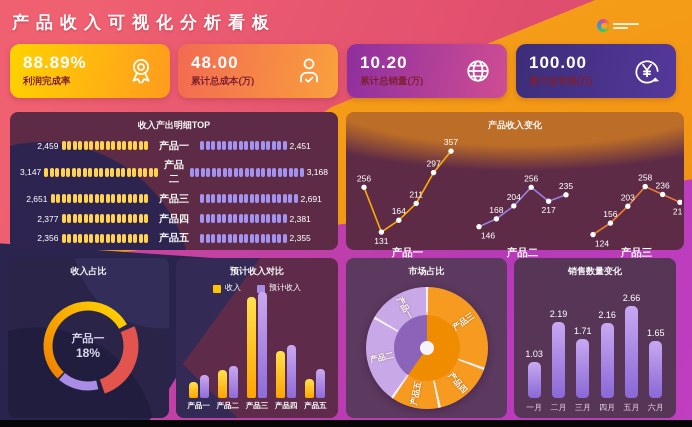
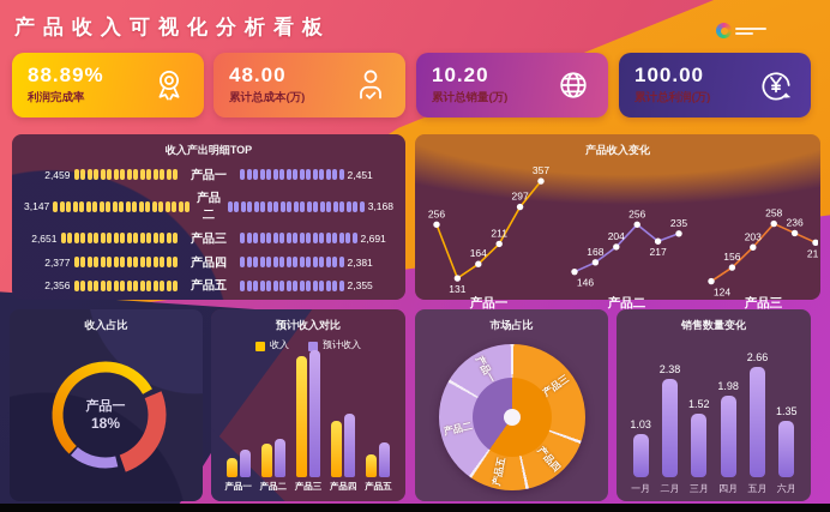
销售数量变化/二月: 2.19 -> 2.38
销售数量变化/三月: 1.71 -> 1.52
销售数量变化/四月: 2.16 -> 1.98
销售数量变化/六月: 1.65 -> 1.35
